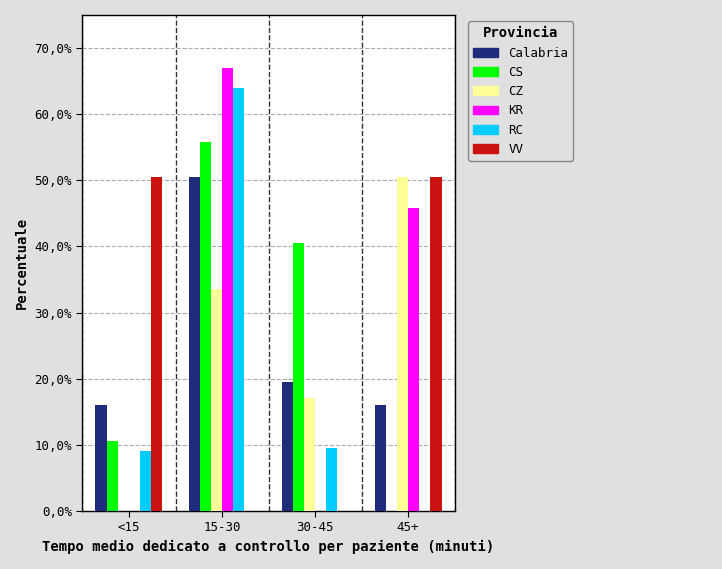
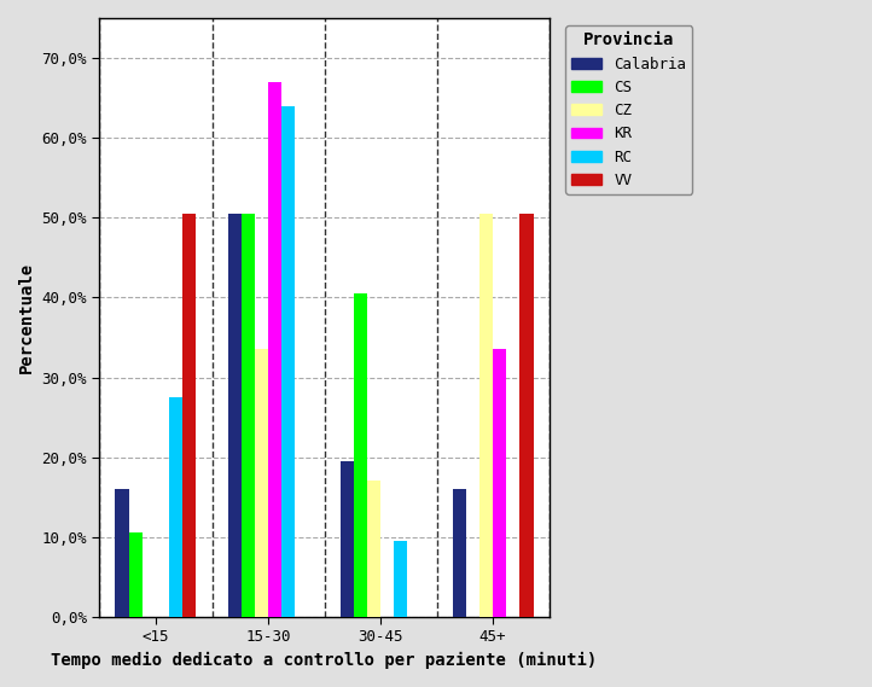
RC/<15: 9,0% -> 27,5%
CS/15-30: 55,8% -> 50,5%
KR/45+: 45,8% -> 33,5%
